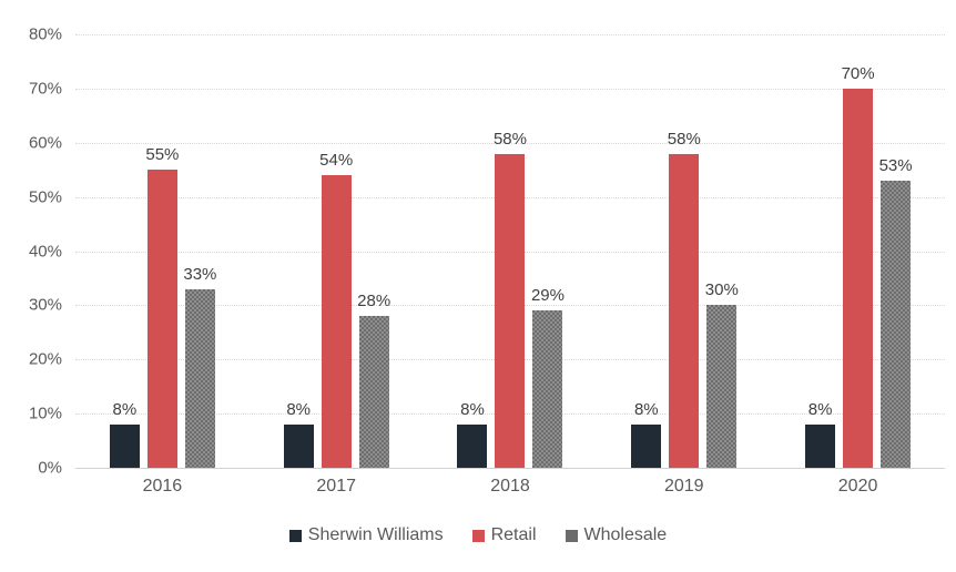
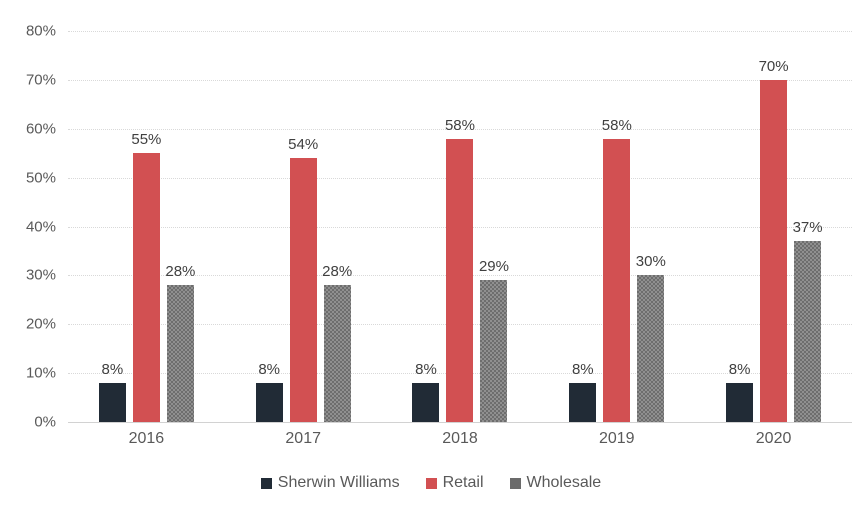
Wholesale/2016: 33% -> 28%
Wholesale/2020: 53% -> 37%
